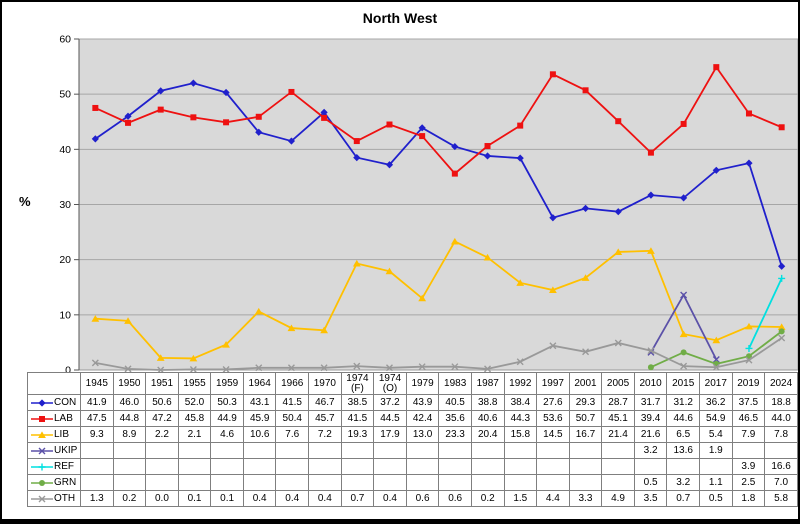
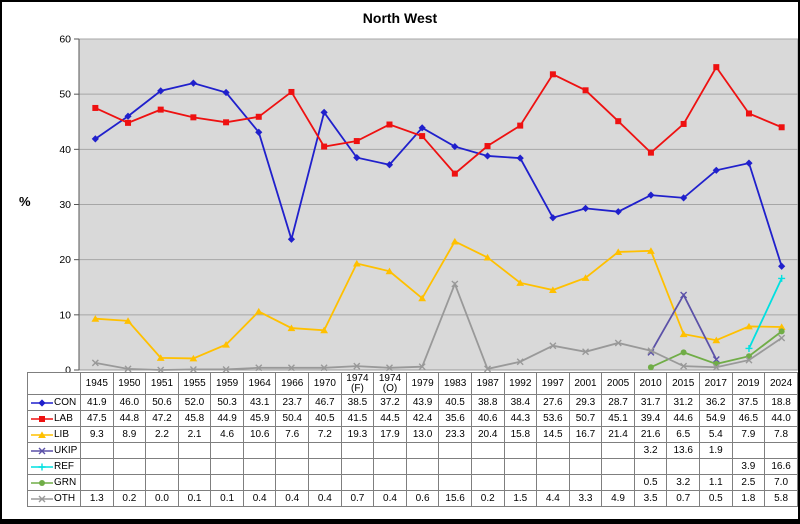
CON/1966: 41.5 -> 23.7
LAB/1970: 45.7 -> 40.5
OTH/1983: 0.6 -> 15.6
